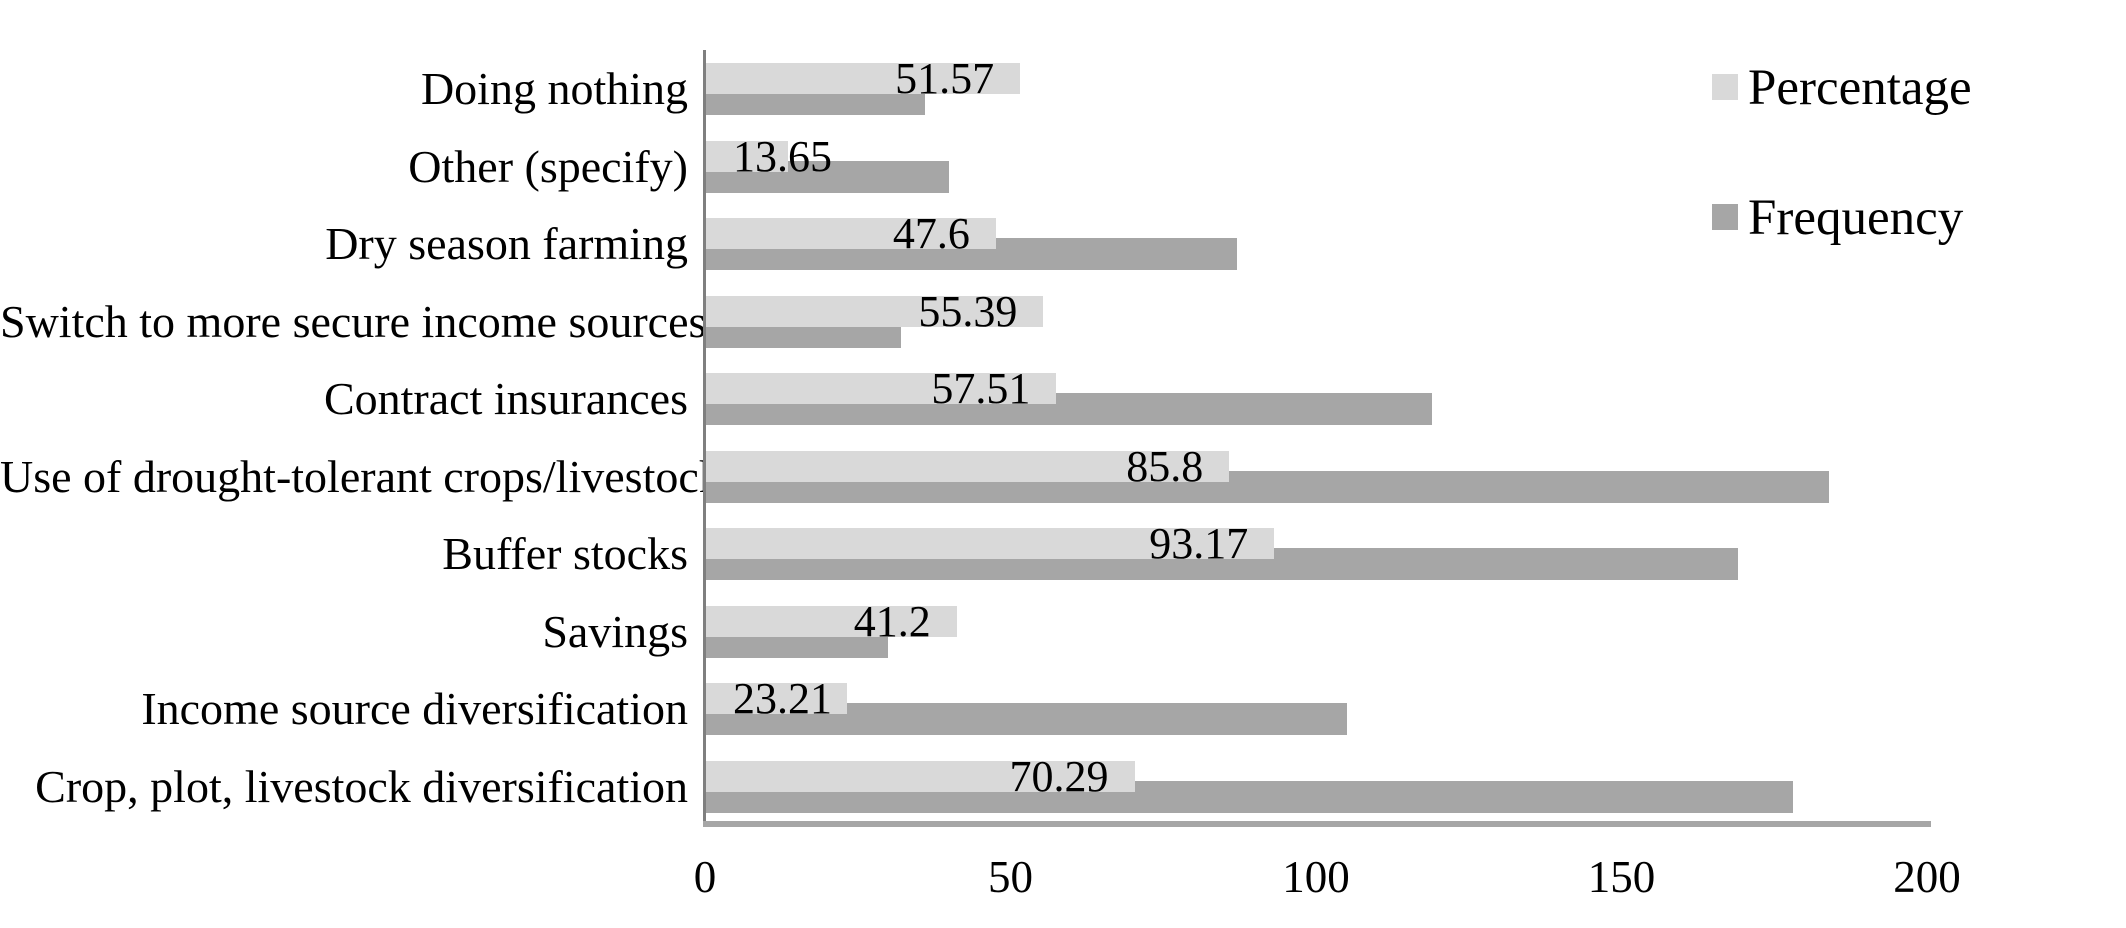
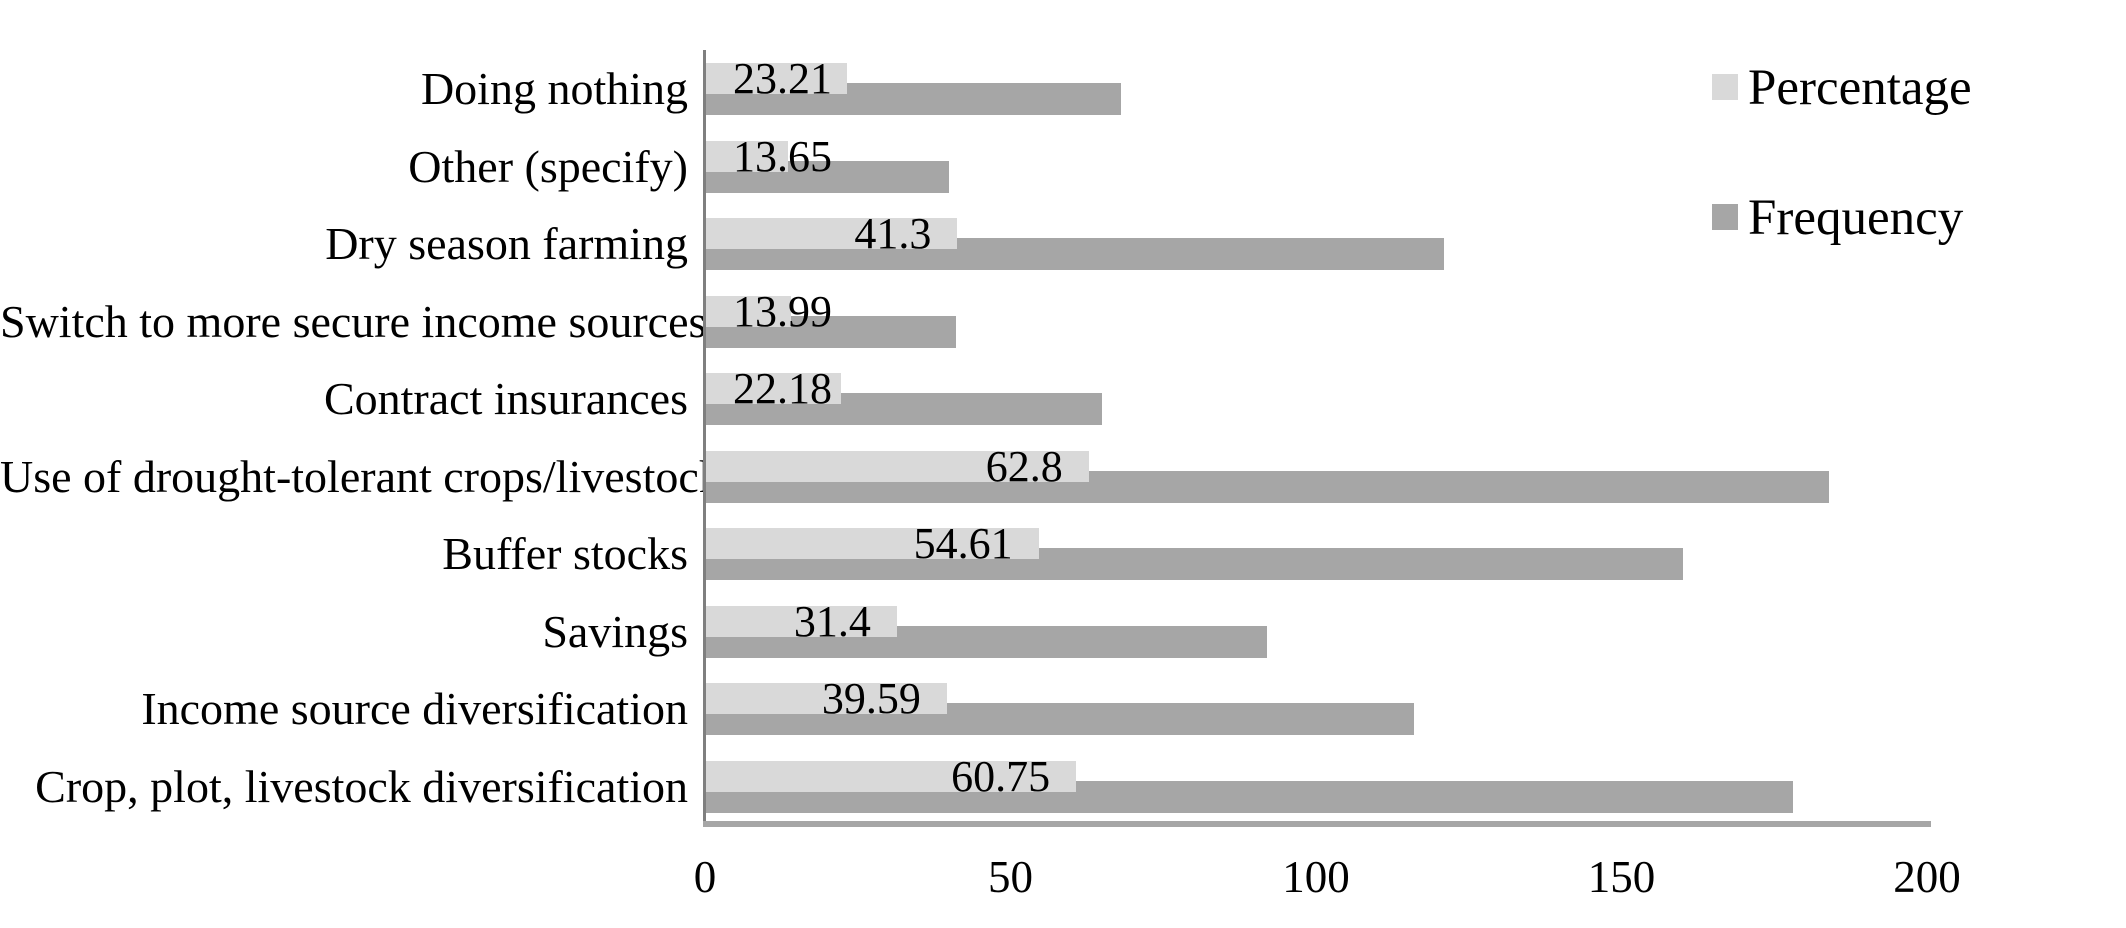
Percentage/Doing nothing: 51.57 -> 23.21
Frequency/Doing nothing: 36 -> 68
Percentage/Dry season farming: 47.6 -> 41.3
Frequency/Dry season farming: 87 -> 121
Percentage/Switch to more secure income sources: 55.39 -> 13.99
Frequency/Switch to more secure income sources: 32 -> 41
Percentage/Contract insurances: 57.51 -> 22.18
Frequency/Contract insurances: 119 -> 65
Percentage/Use of drought-tolerant crops/livestock: 85.8 -> 62.8
Percentage/Buffer stocks: 93.17 -> 54.61
Frequency/Buffer stocks: 169 -> 160
Percentage/Savings: 41.2 -> 31.4
Frequency/Savings: 30 -> 92
Percentage/Income source diversification: 23.21 -> 39.59
Frequency/Income source diversification: 105 -> 116
Percentage/Crop, plot, livestock diversification: 70.29 -> 60.75
